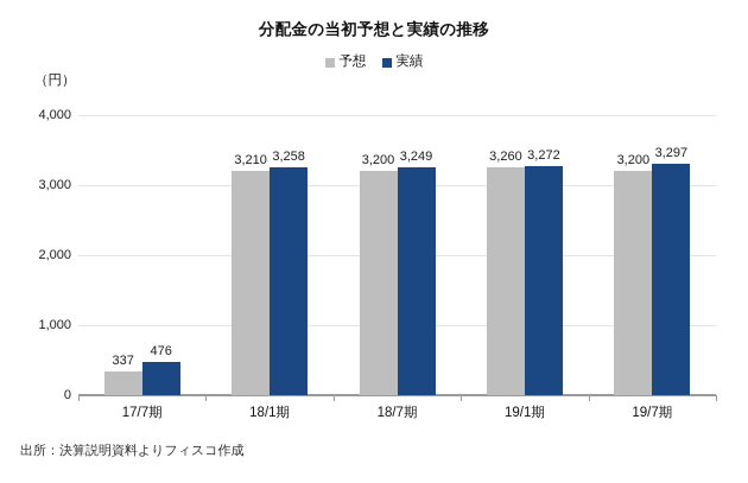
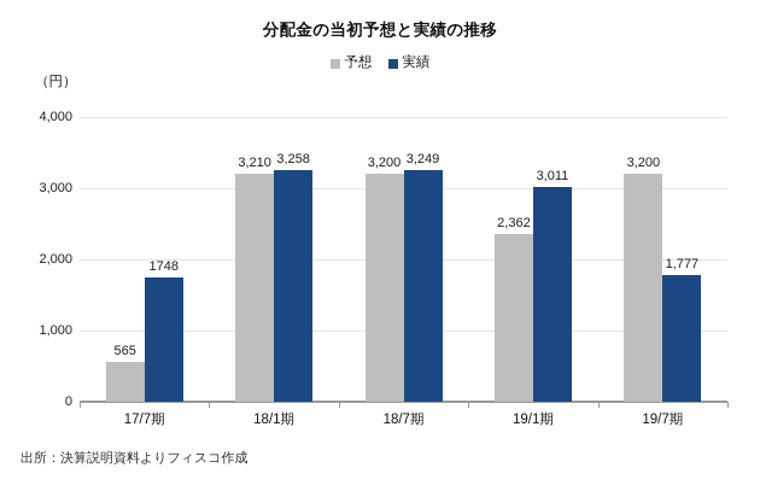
予想/17/7期: 337 -> 565
実績/17/7期: 476 -> 1748
予想/19/1期: 3,260 -> 2,362
実績/19/1期: 3,272 -> 3,011
実績/19/7期: 3,297 -> 1,777
